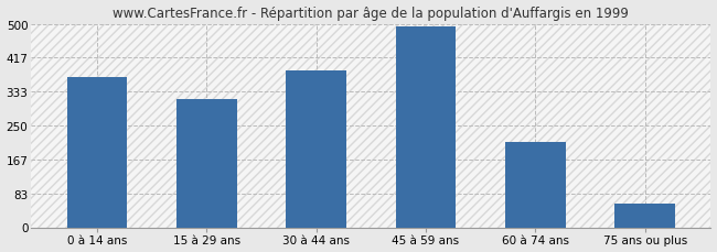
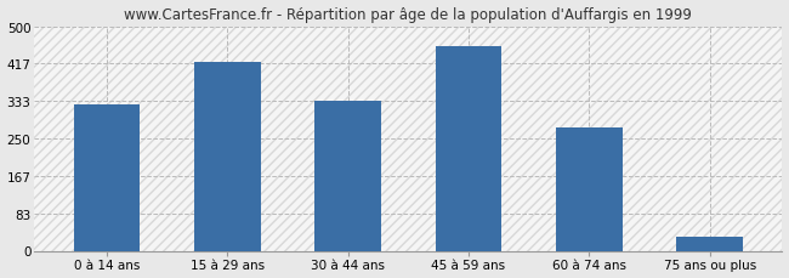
0 à 14 ans: 370 -> 325
15 à 29 ans: 315 -> 420
30 à 44 ans: 385 -> 335
45 à 59 ans: 493 -> 455
60 à 74 ans: 210 -> 275
75 ans ou plus: 57 -> 30
